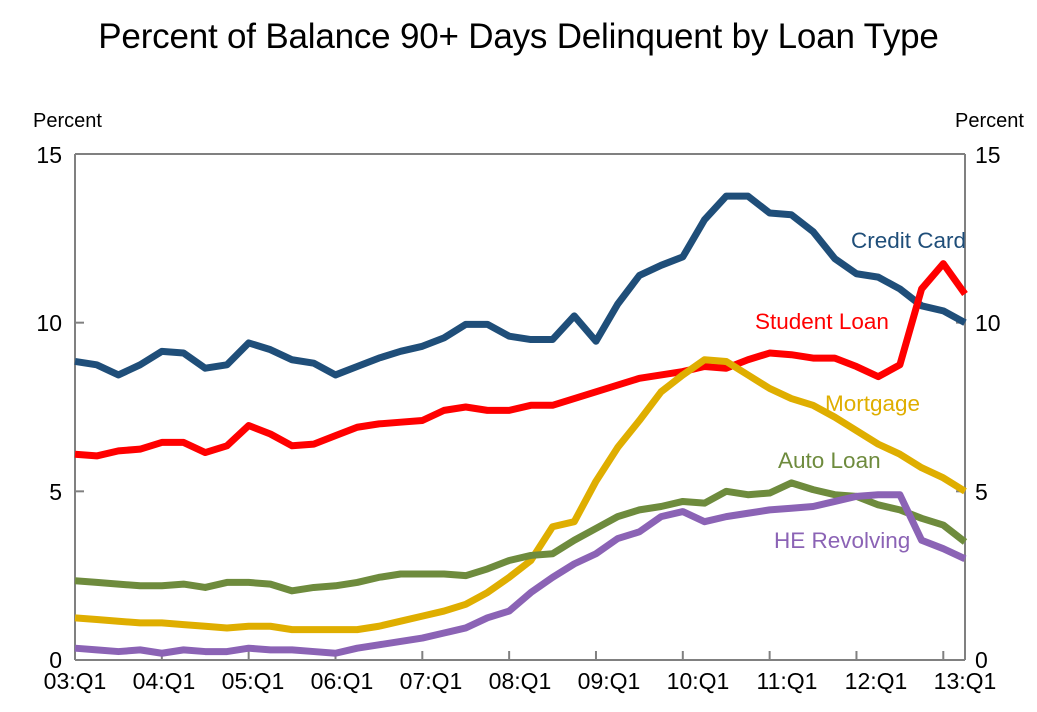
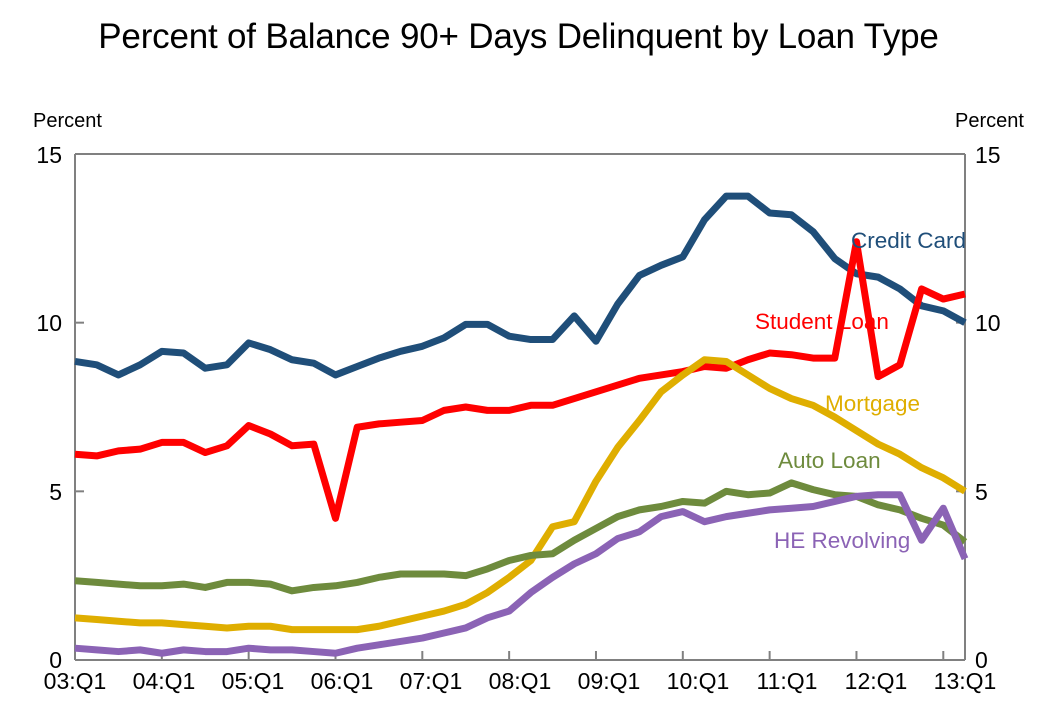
Student Loan/06:Q1: 6.7 -> 4.2
Student Loan/12:Q1: 8.7 -> 12.4
Student Loan/13:Q1: 11.8 -> 10.7
HE Revolving/13:Q1: 3.3 -> 4.5
